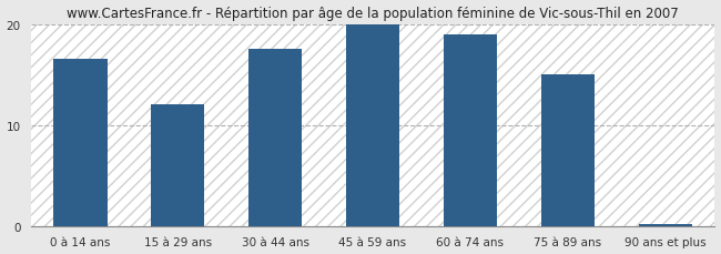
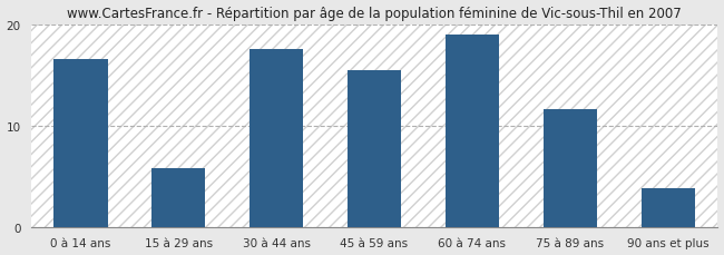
15 à 29 ans: 12.0 -> 5.8
45 à 59 ans: 20.0 -> 15.4
75 à 89 ans: 15.0 -> 11.6
90 ans et plus: 0.2 -> 3.8
